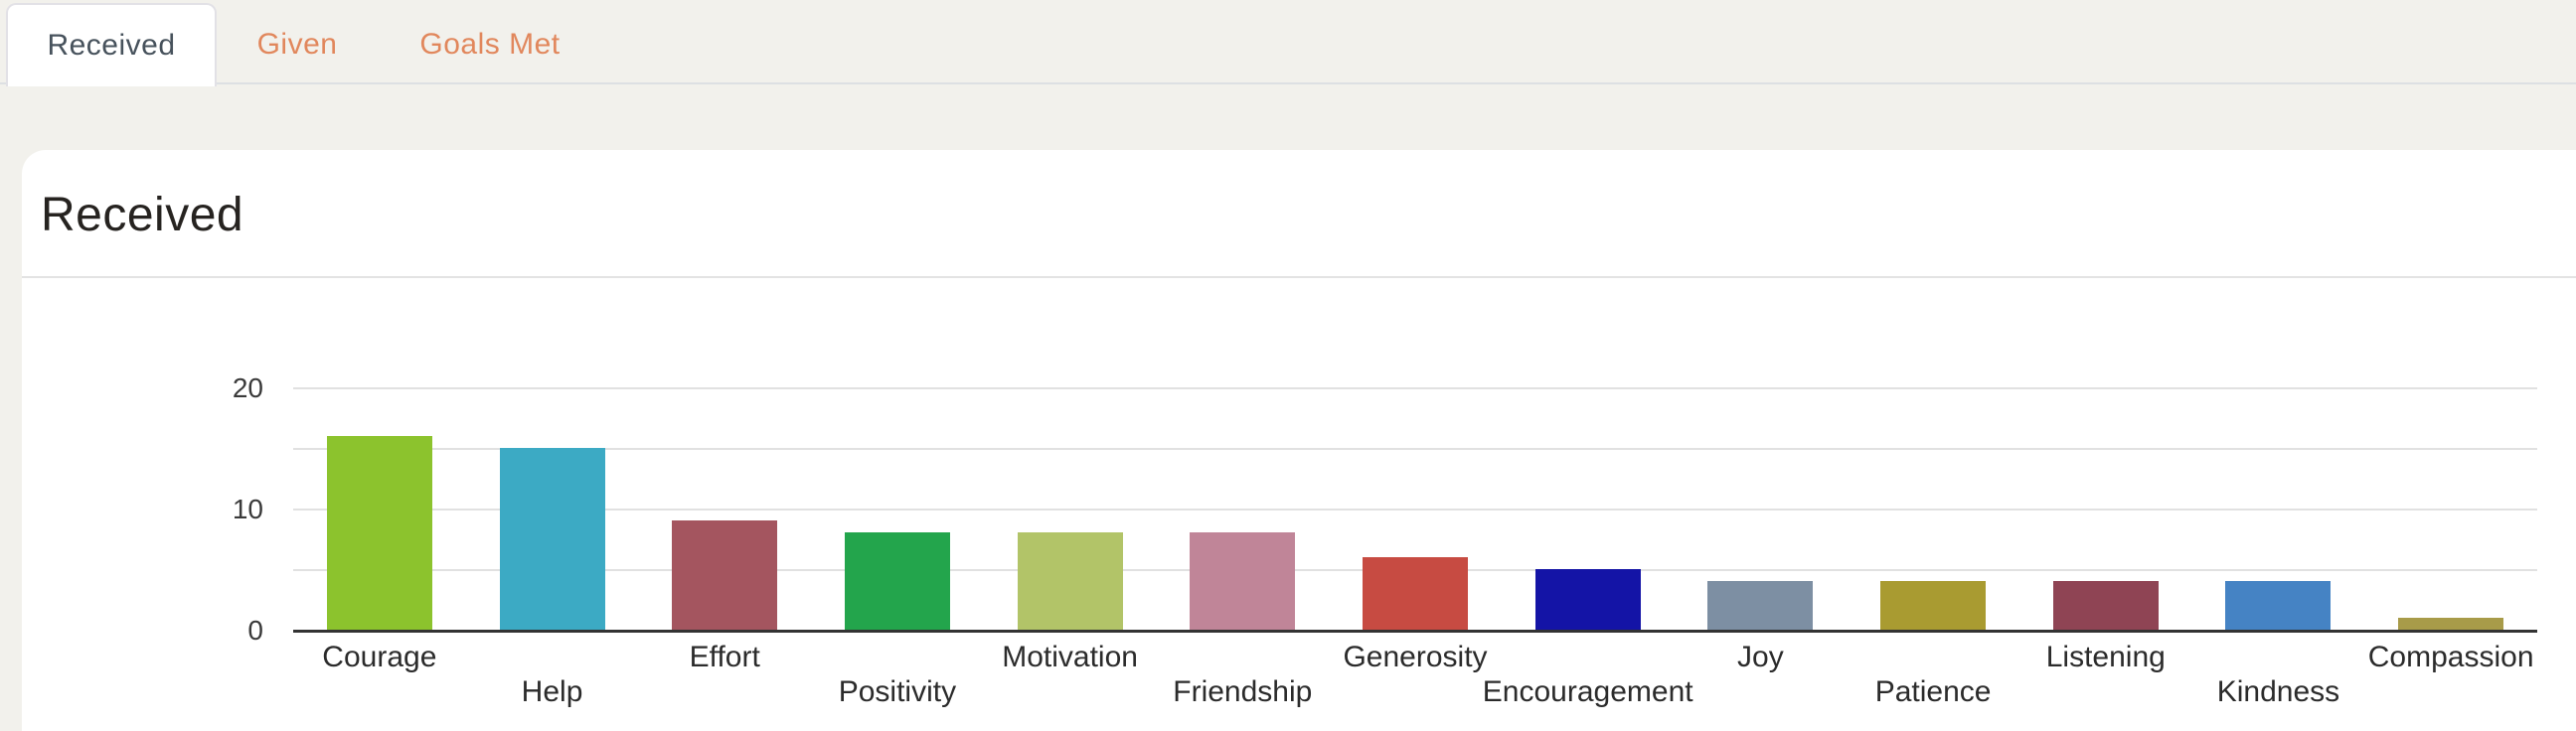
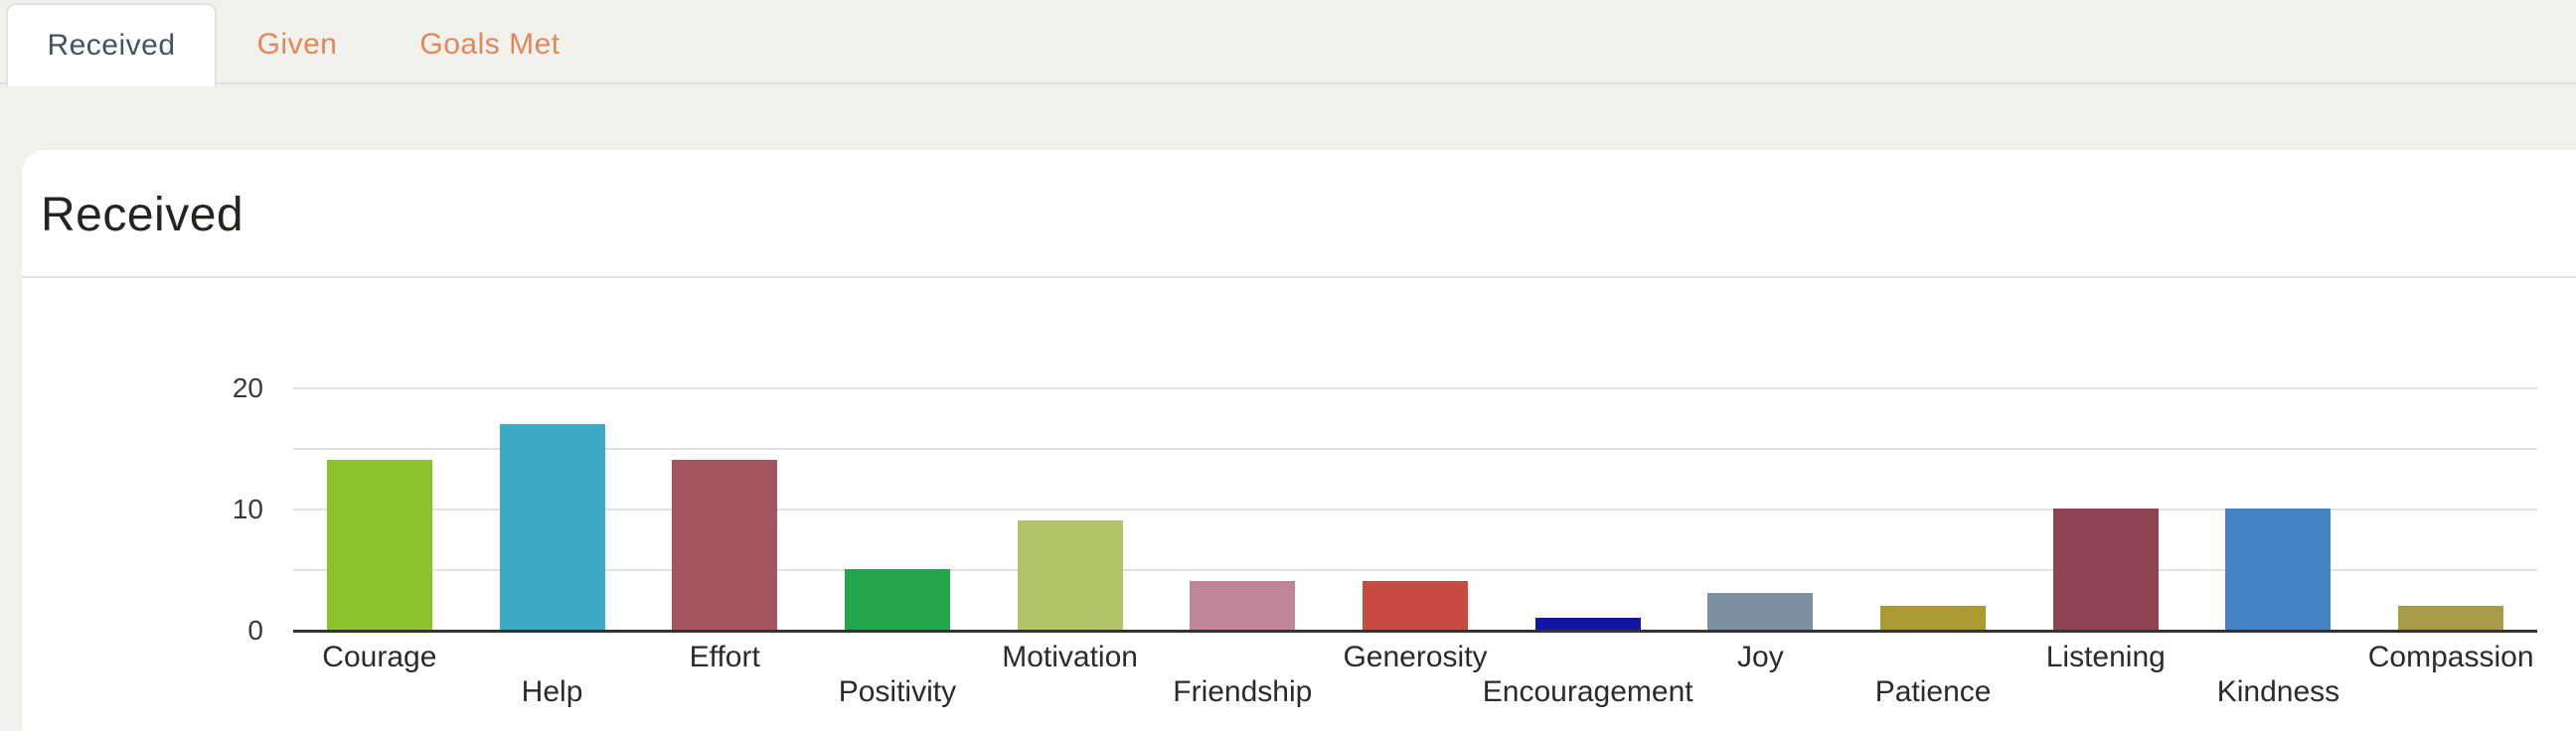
Courage: 16 -> 14
Help: 15 -> 17
Effort: 9 -> 14
Positivity: 8 -> 5
Motivation: 8 -> 9
Friendship: 8 -> 4
Generosity: 6 -> 4
Encouragement: 5 -> 1
Joy: 4 -> 3
Patience: 4 -> 2
Listening: 4 -> 10
Kindness: 4 -> 10
Compassion: 1 -> 2
